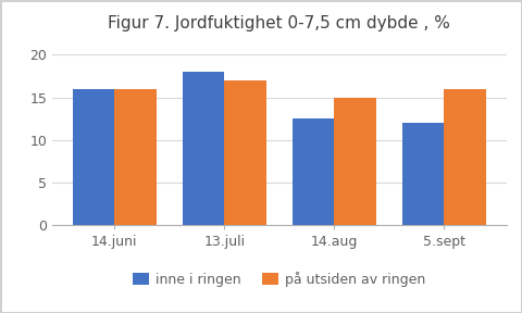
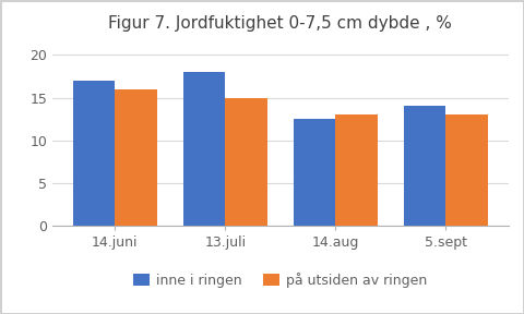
inne i ringen/14.juni: 16.0 -> 17.0
på utsiden av ringen/13.juli: 17 -> 15
på utsiden av ringen/14.aug: 15 -> 13
inne i ringen/5.sept: 12.0 -> 14.0
på utsiden av ringen/5.sept: 16 -> 13
